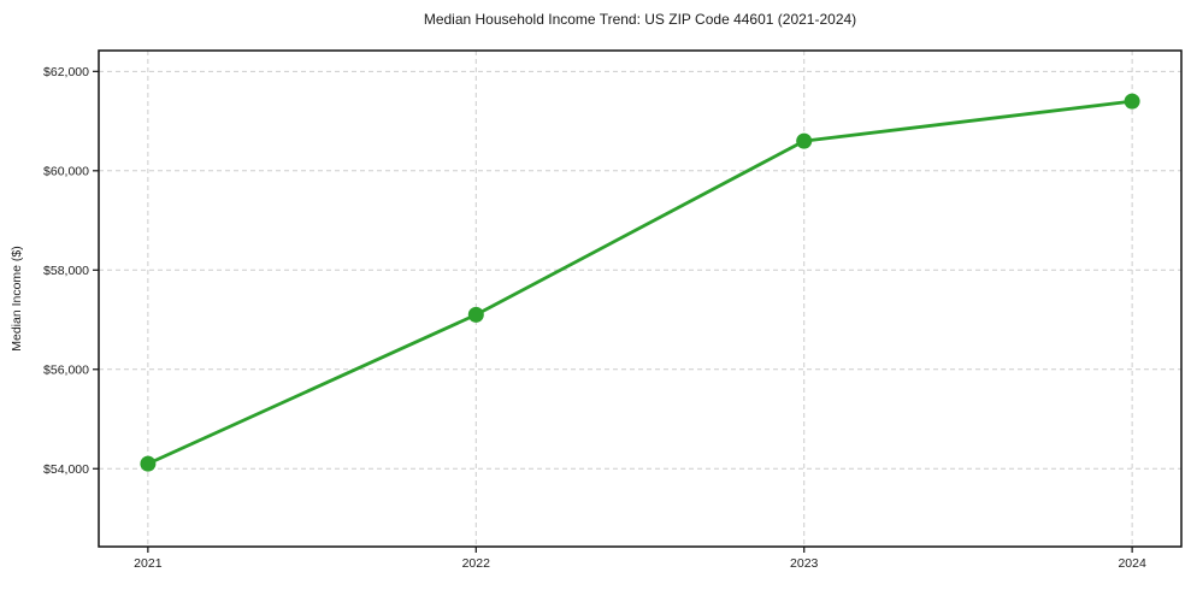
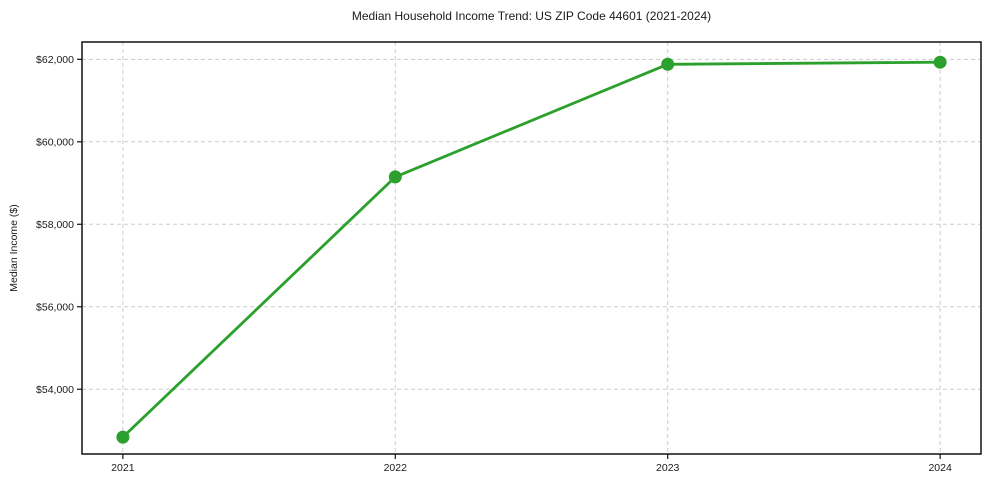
2021: $54100 -> $52800
2022: $57100 -> $59200
2023: $60600 -> $61900
2024: $61400 -> $61900
